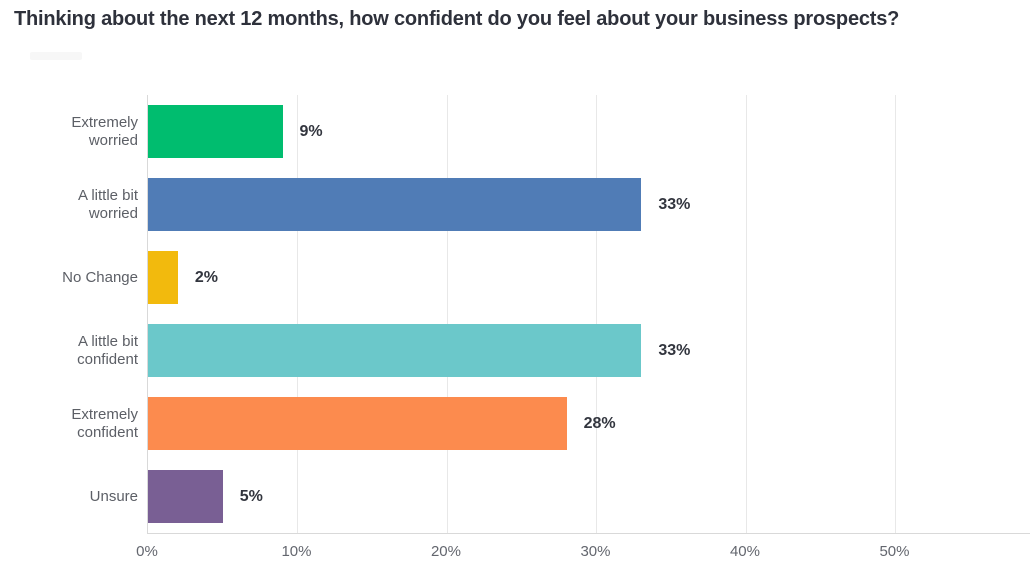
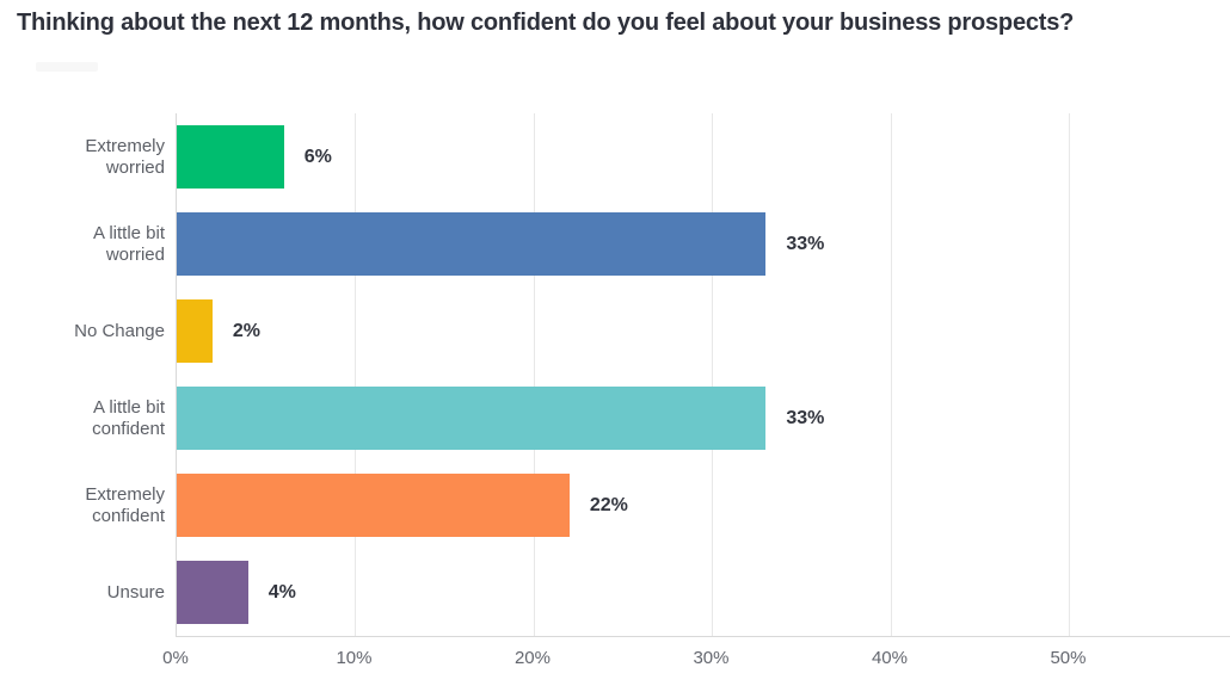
Extremely worried: 9% -> 6%
Extremely confident: 28% -> 22%
Unsure: 5% -> 4%
